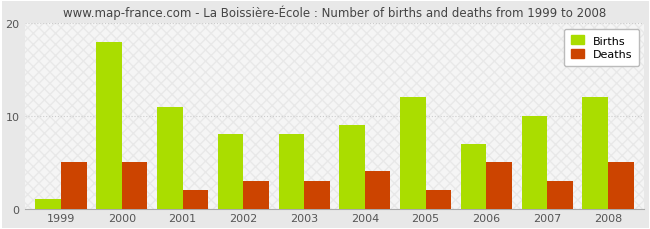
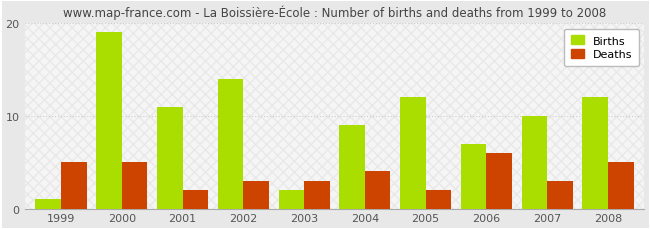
Births/2000: 18 -> 19
Births/2002: 8 -> 14
Births/2003: 8 -> 2
Deaths/2006: 5 -> 6
